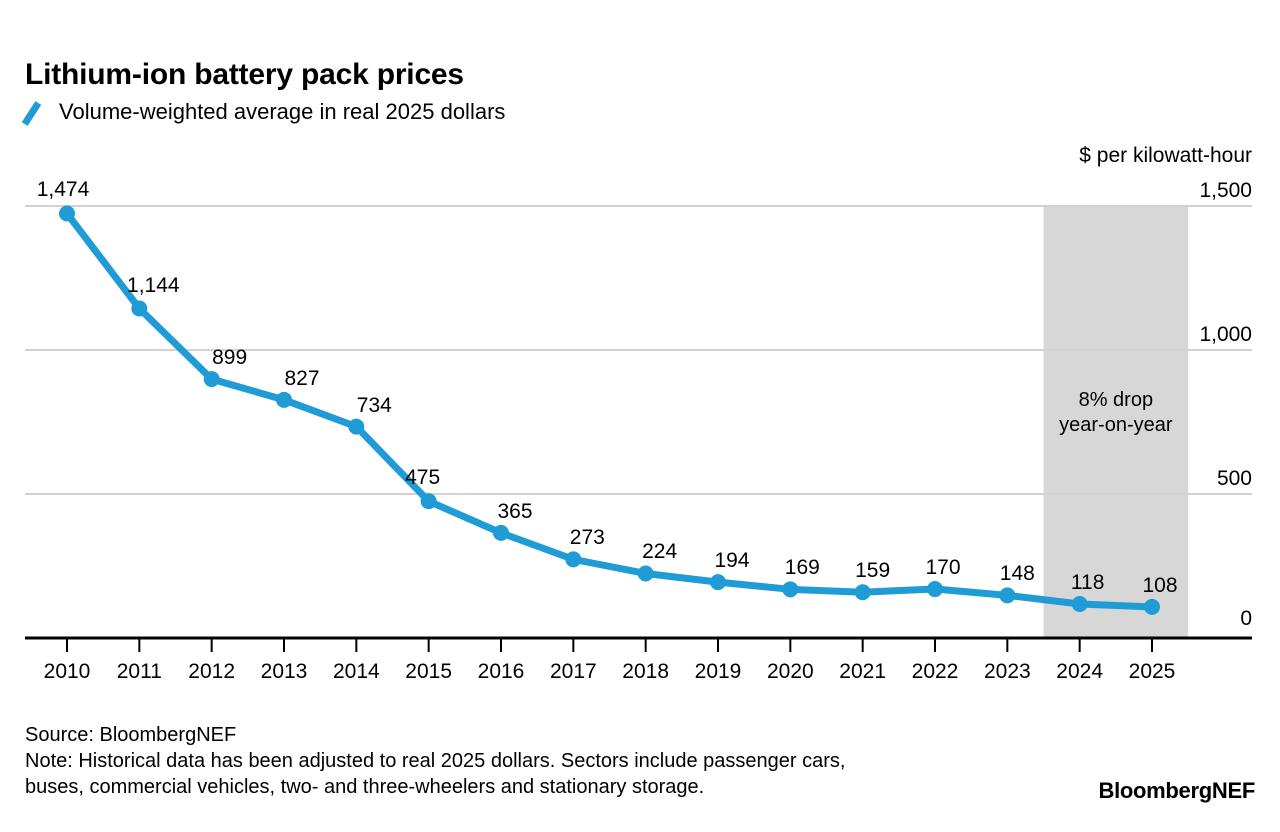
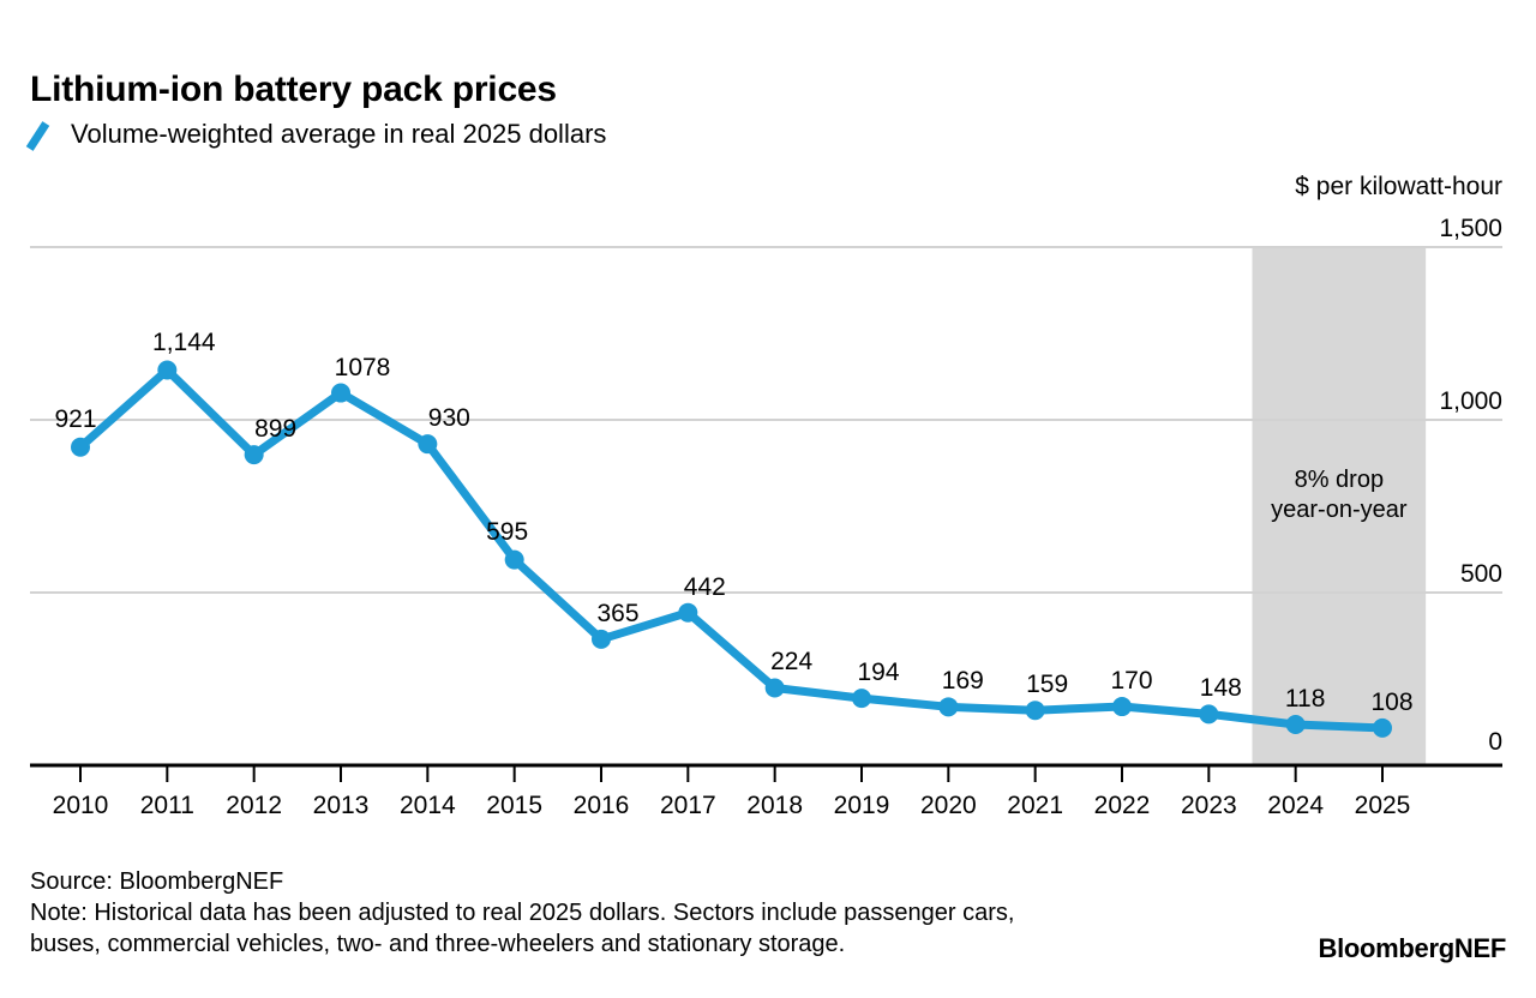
2010: 1,474 -> 921
2013: 827 -> 1078
2014: 734 -> 930
2015: 475 -> 595
2017: 273 -> 442
